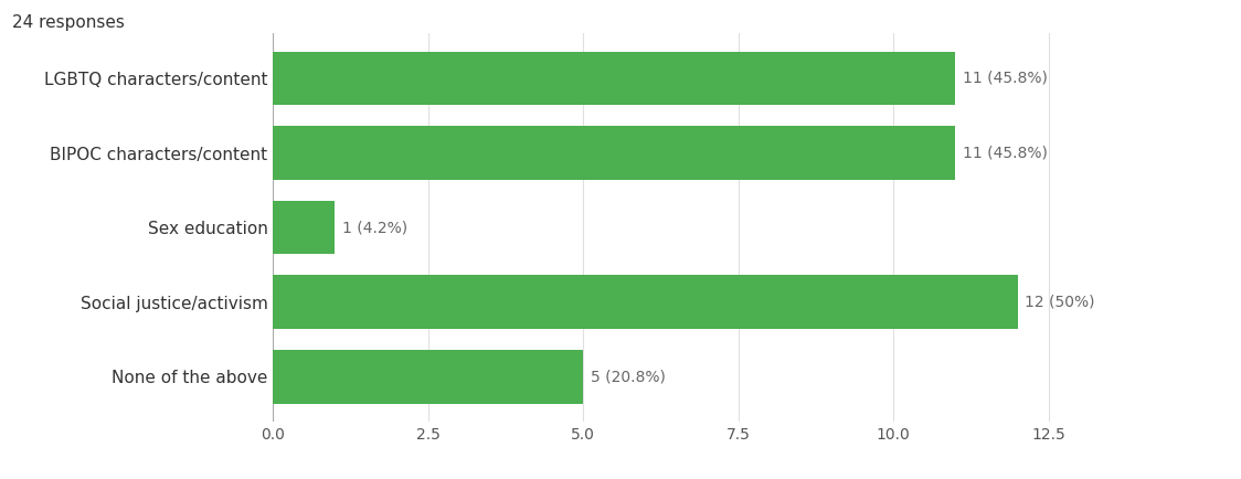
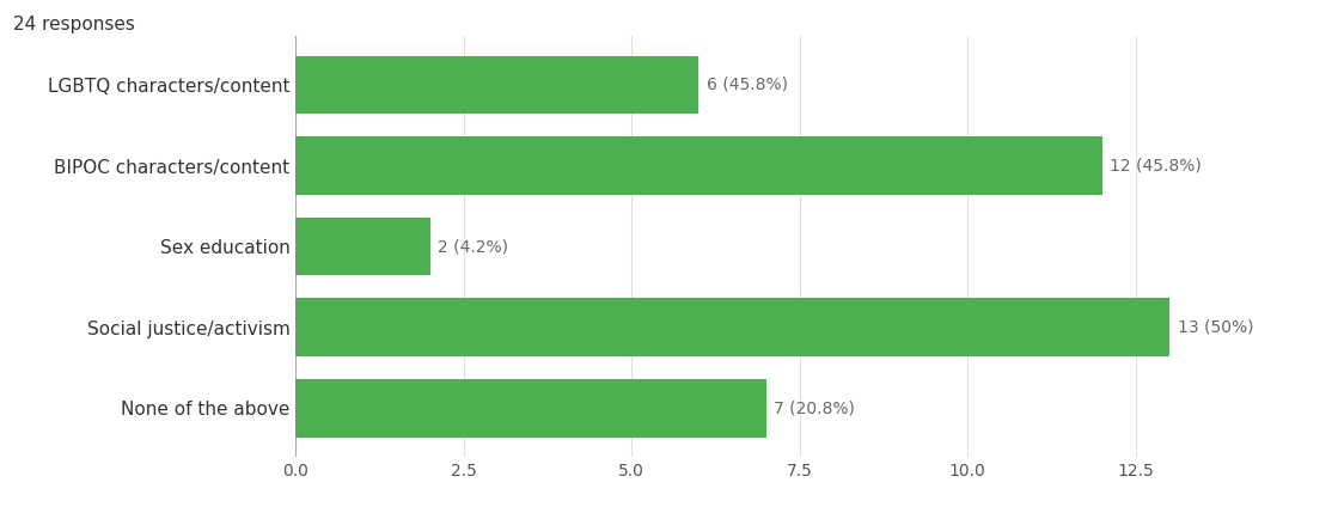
LGBTQ characters/content: 11 -> 6
BIPOC characters/content: 11 -> 12
Sex education: 1 -> 2
Social justice/activism: 12 -> 13
None of the above: 5 -> 7
